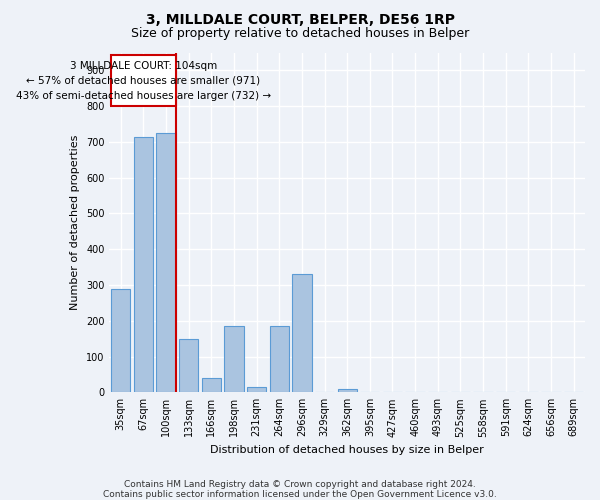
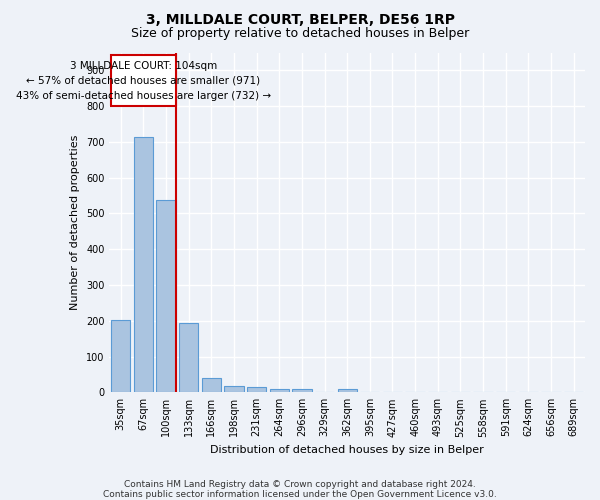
35sqm: 290 -> 202
100sqm: 725 -> 538
133sqm: 150 -> 193
198sqm: 185 -> 18
264sqm: 185 -> 10
296sqm: 330 -> 9
